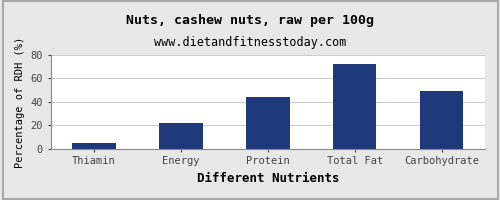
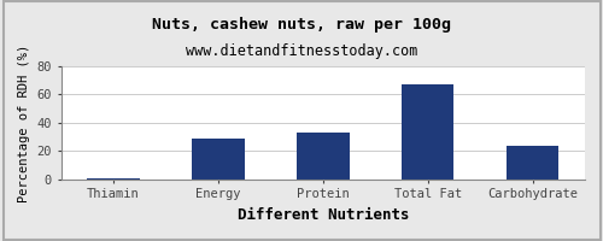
Thiamin: 5 -> 0
Energy: 22 -> 28
Protein: 44 -> 33
Total Fat: 72 -> 67
Carbohydrate: 49 -> 24
